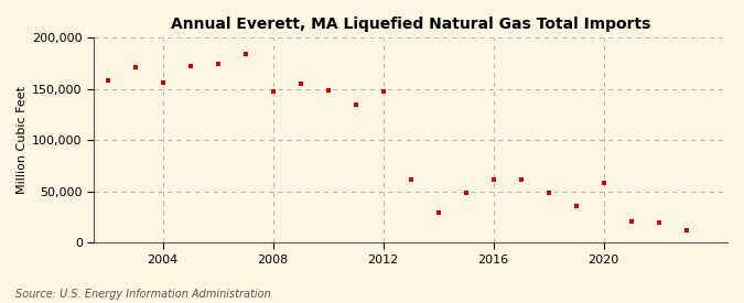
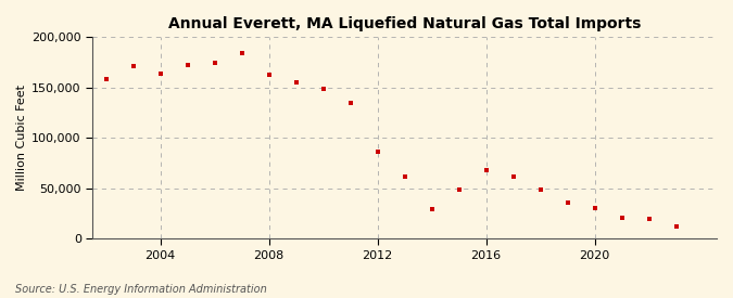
2004: 156,000 -> 164,000
2008: 148,000 -> 163,000
2012: 148,000 -> 86,000
2016: 62,000 -> 68,000
2020: 58,000 -> 30,000
